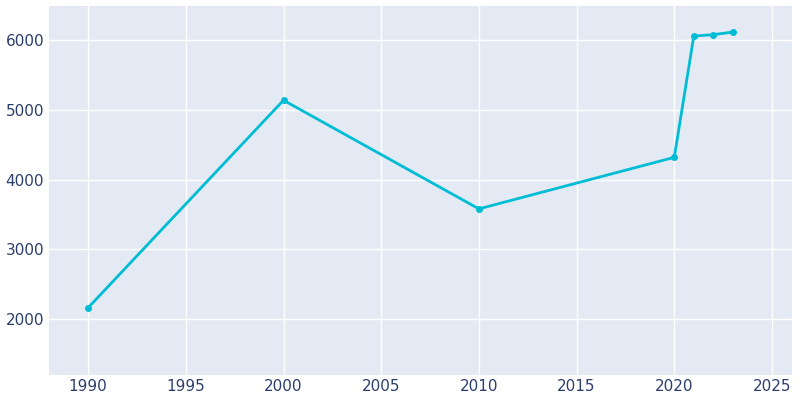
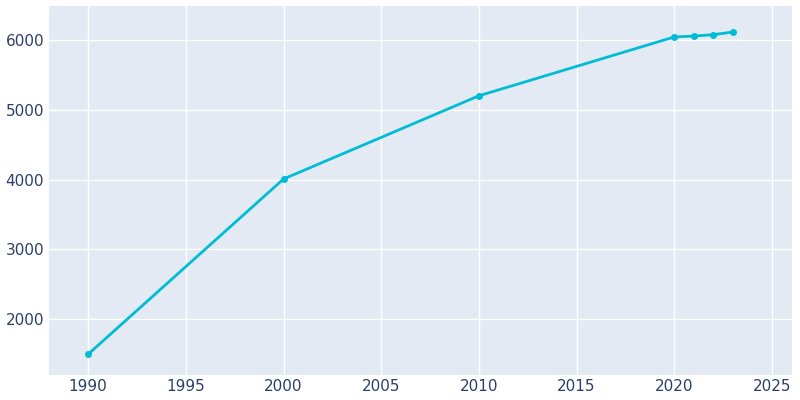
1990: 2160 -> 1490
2000: 5140 -> 4010
2010: 3580 -> 5200
2020: 4320 -> 6050
